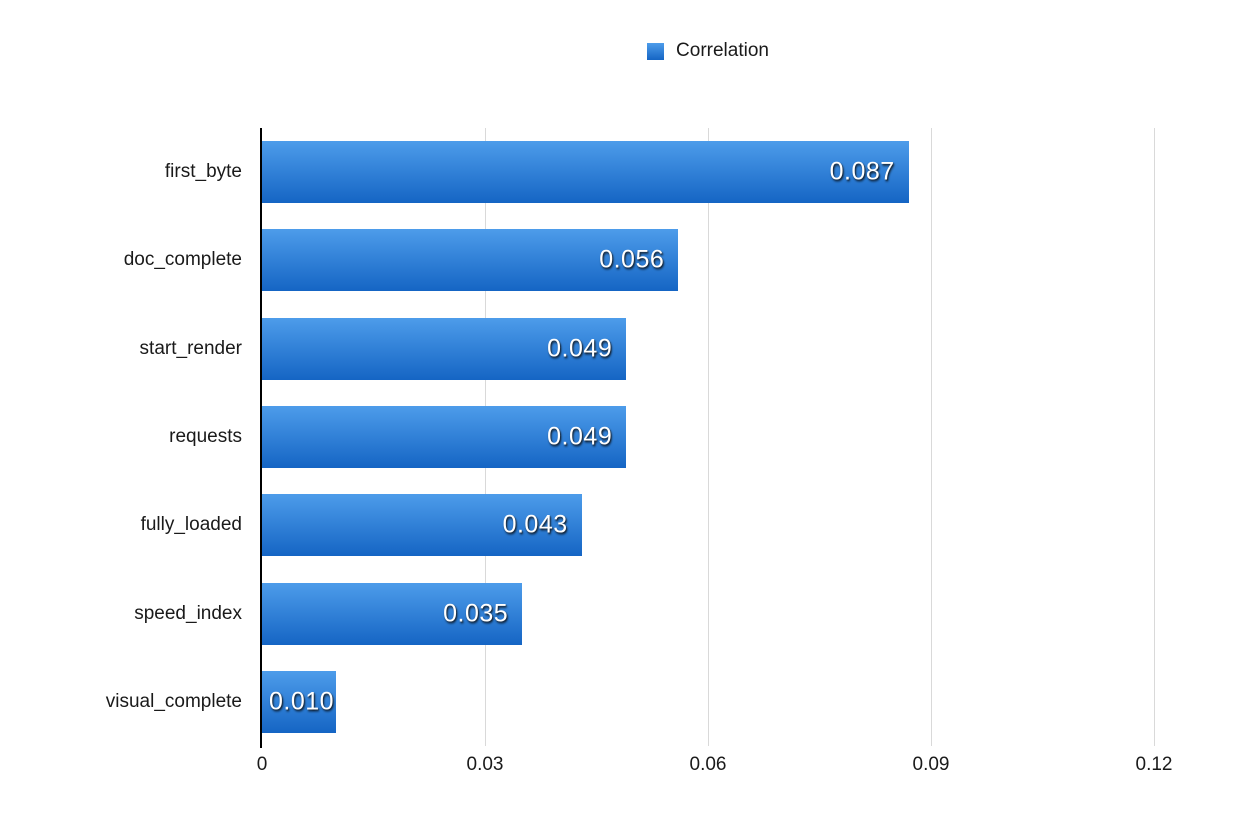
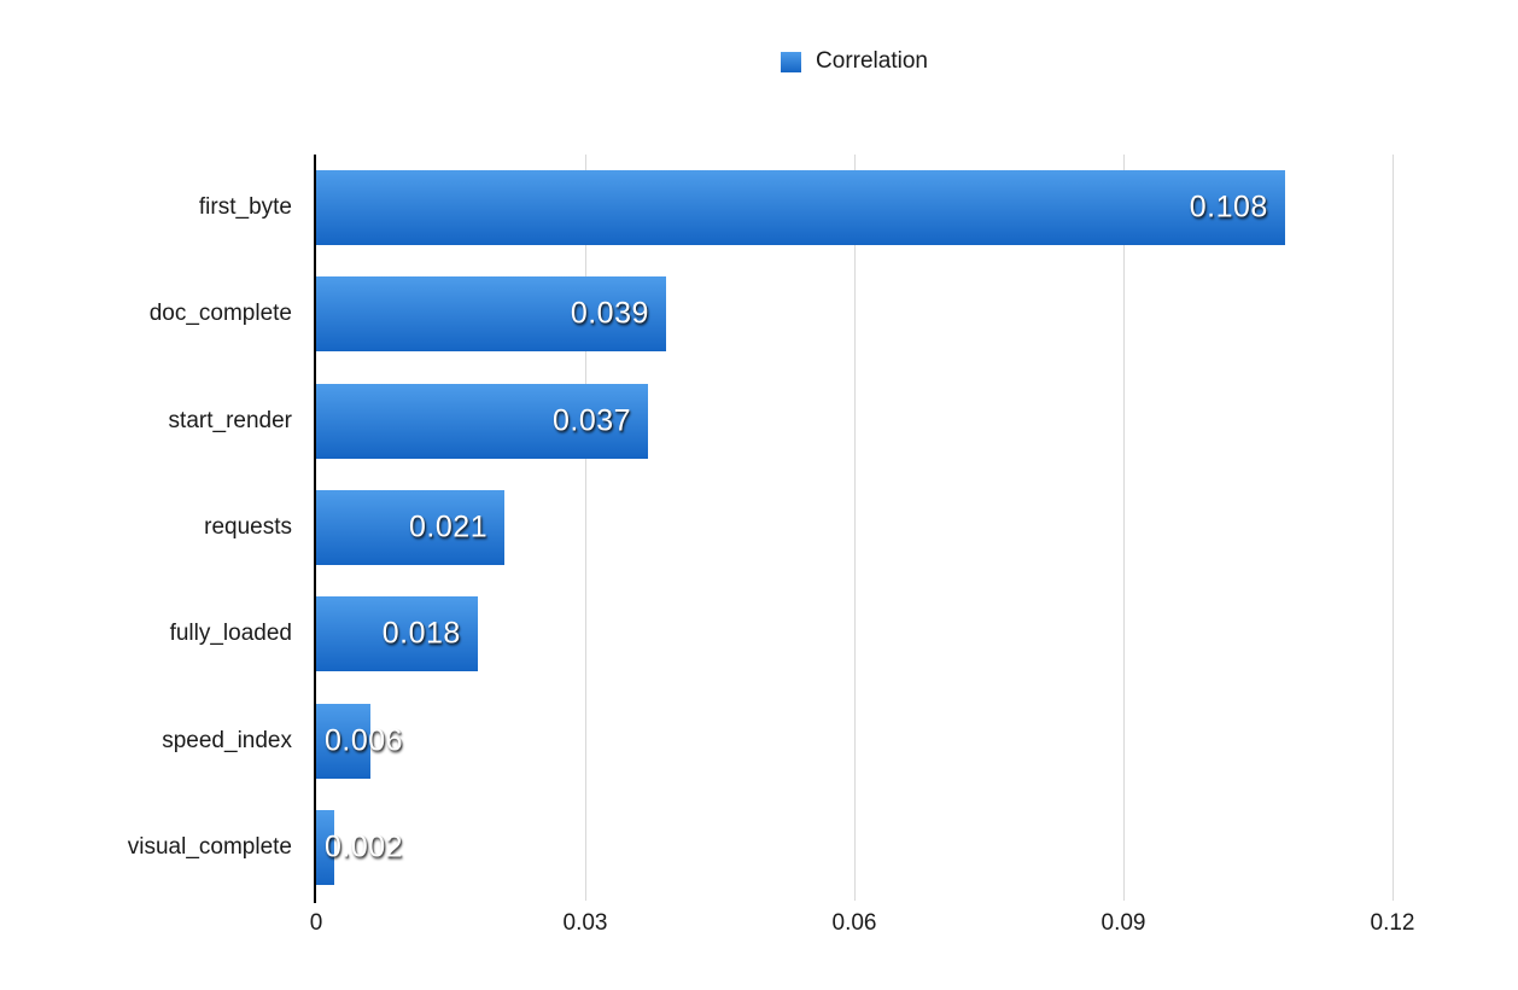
first_byte: 0.087 -> 0.108
doc_complete: 0.056 -> 0.039
start_render: 0.049 -> 0.037
requests: 0.049 -> 0.021
fully_loaded: 0.043 -> 0.018
speed_index: 0.035 -> 0.006
visual_complete: 0.010 -> 0.002
